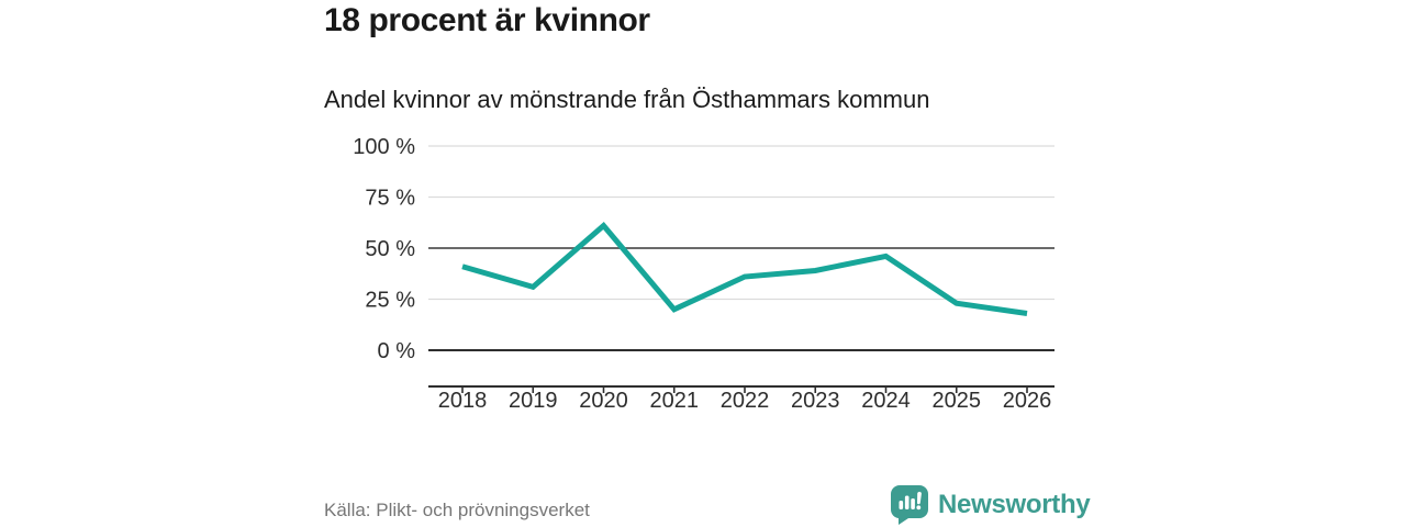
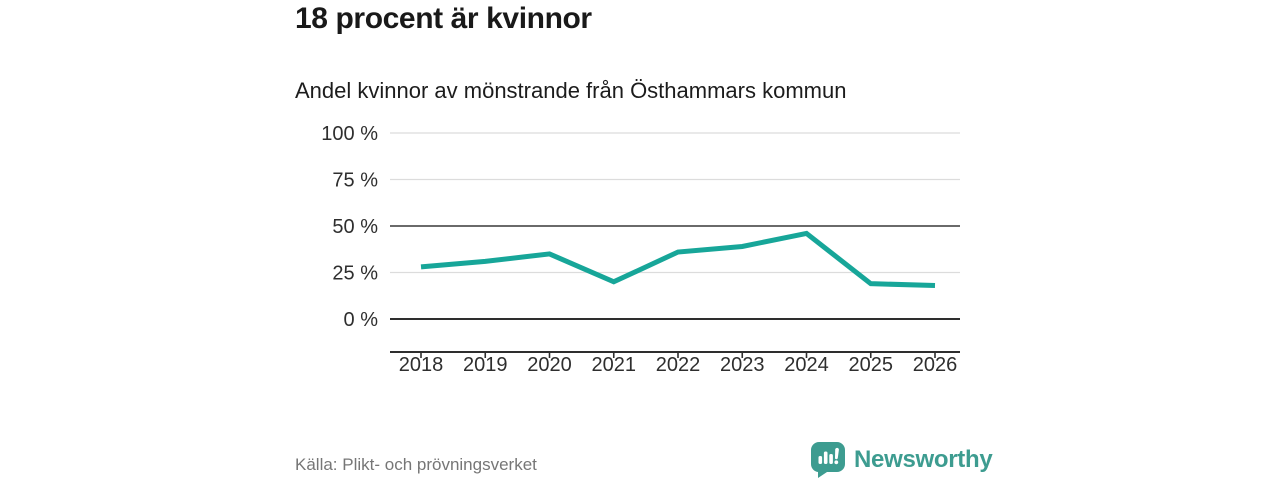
2018: 41% -> 28%
2020: 61% -> 35%
2025: 23% -> 19%
